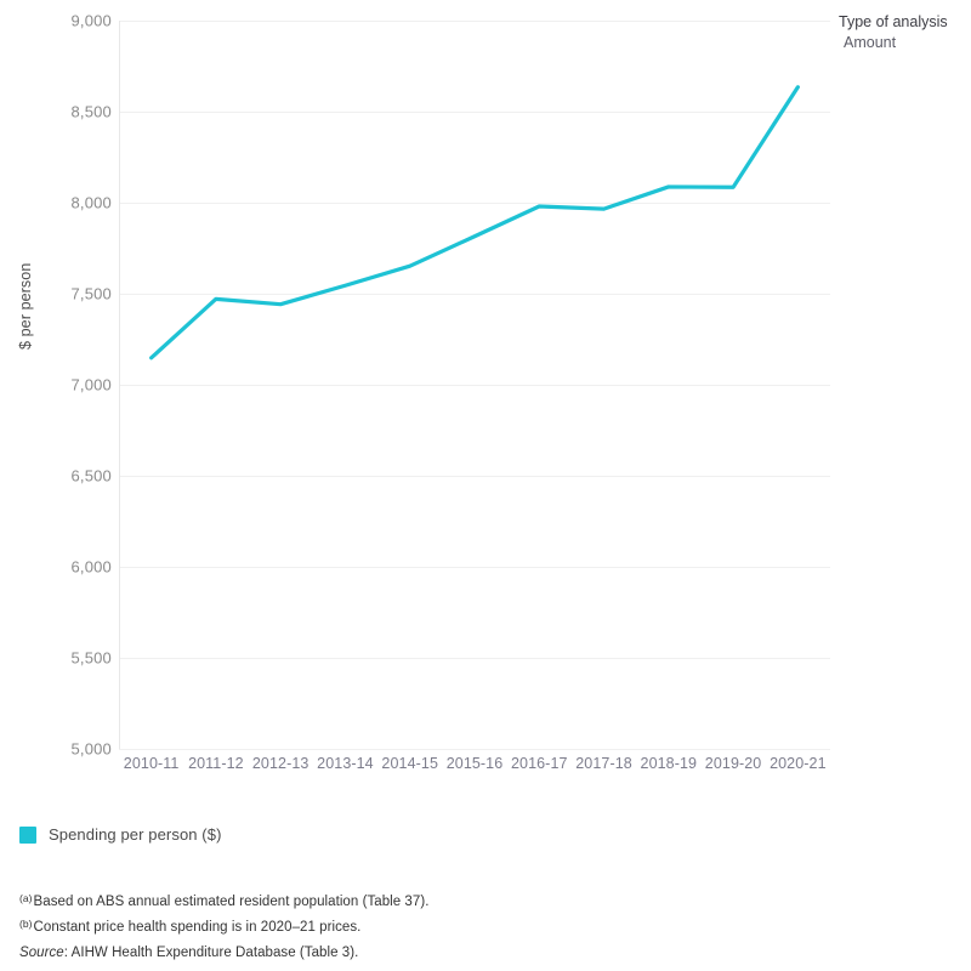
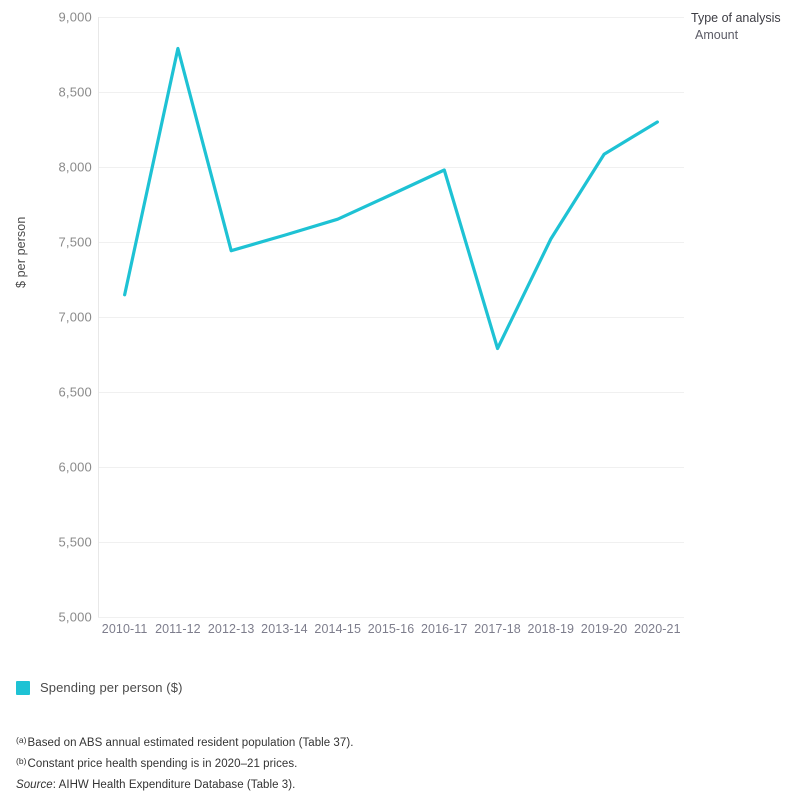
2011-12: 7470 -> 8790
2017-18: 7970 -> 6790
2018-19: 8090 -> 7520
2020-21: 8640 -> 8300
